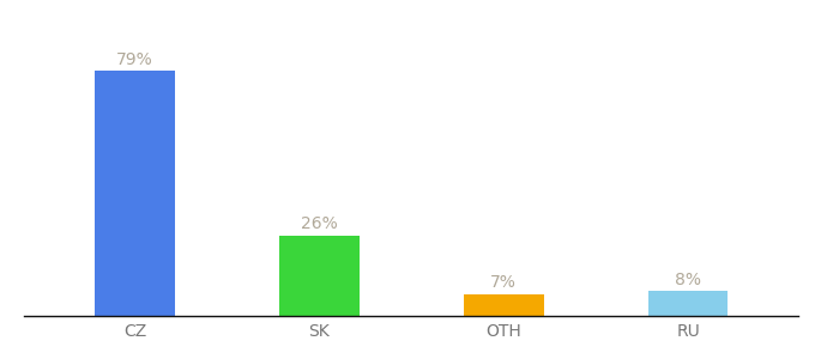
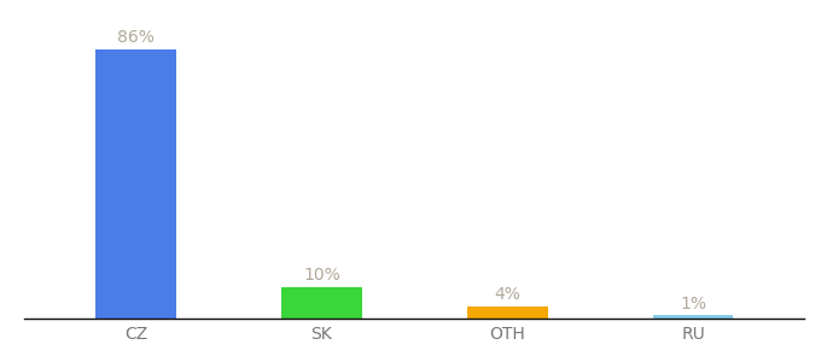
CZ: 79% -> 86%
SK: 26% -> 10%
OTH: 7% -> 4%
RU: 8% -> 1%
